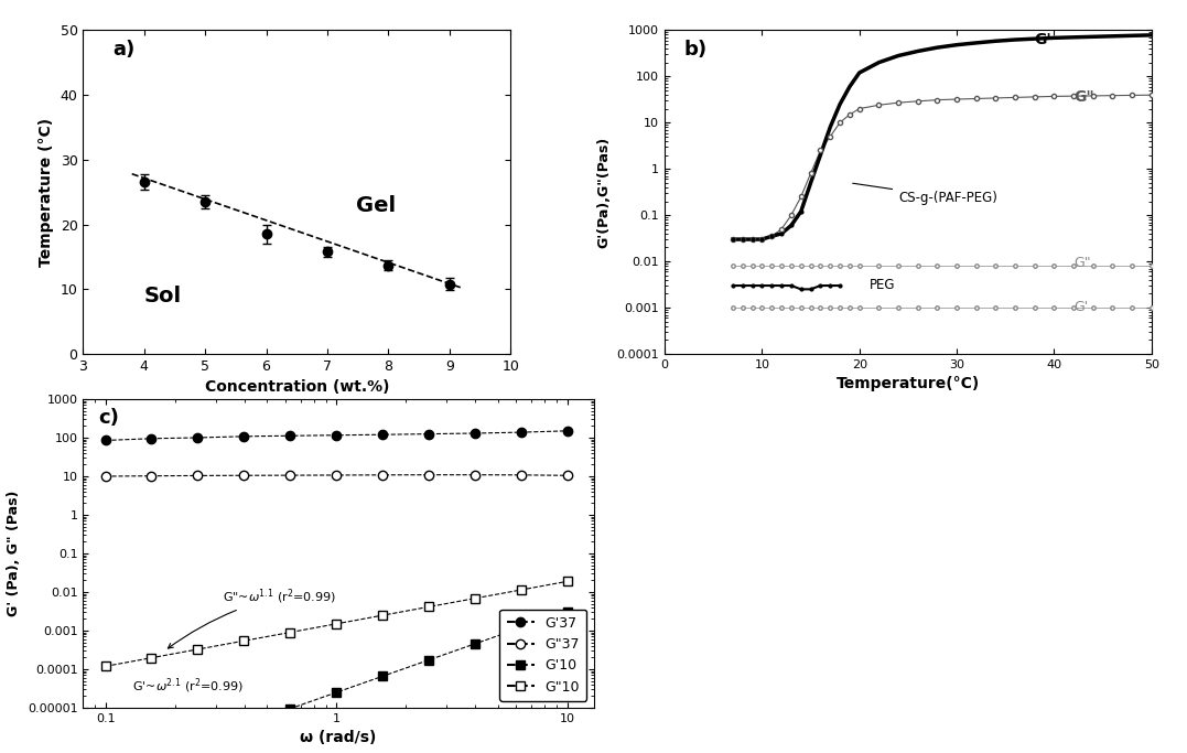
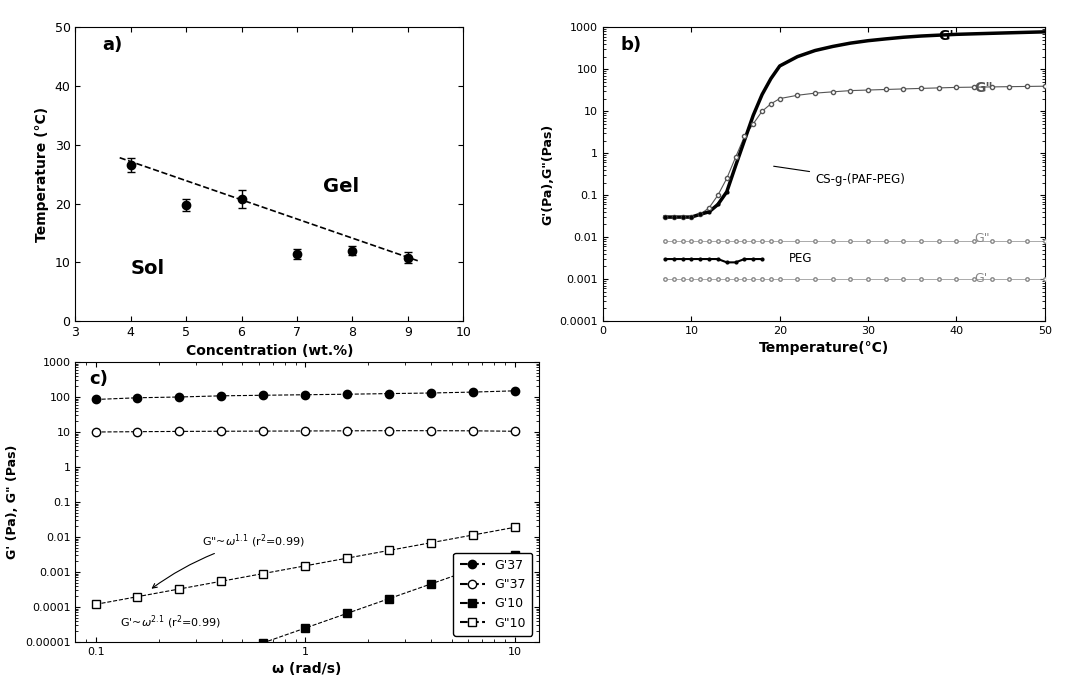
5: 23.5 -> 19.8
6: 18.5 -> 20.8
7: 15.8 -> 11.4
8: 13.7 -> 12.0
